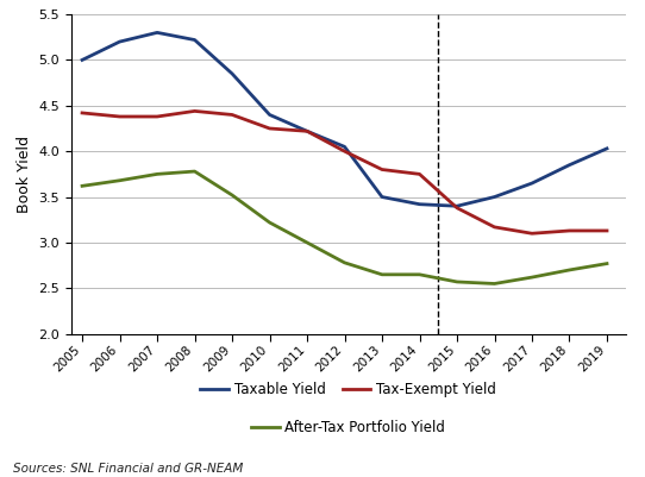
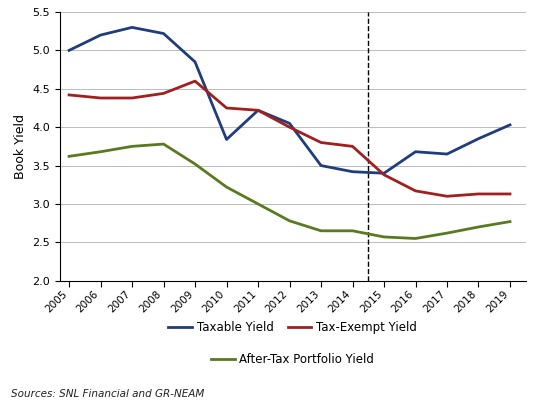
Tax-Exempt Yield/2009: 4.40 -> 4.60
Taxable Yield/2010: 4.40 -> 3.84
Taxable Yield/2016: 3.50 -> 3.68
